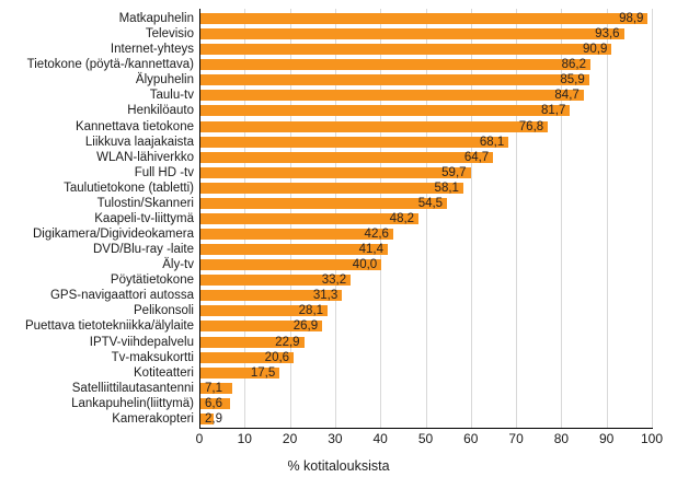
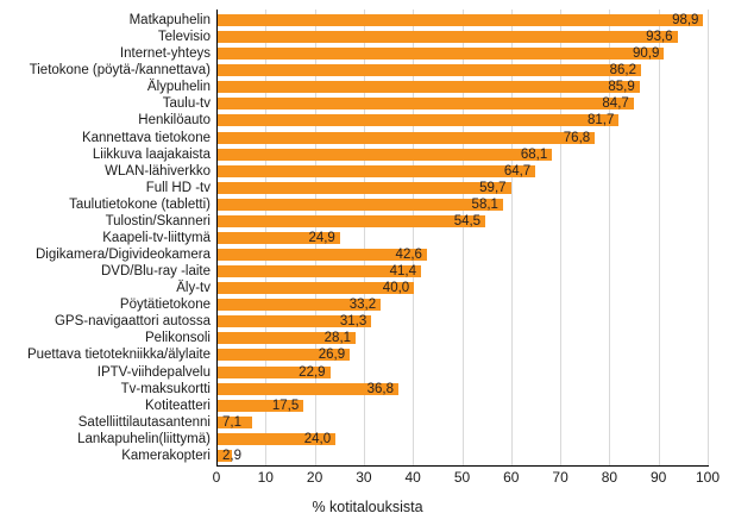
Kaapeli-tv-liittymä: 48,2 -> 24,9
Tv-maksukortti: 20,6 -> 36,8
Lankapuhelin(liittymä): 6,6 -> 24,0
